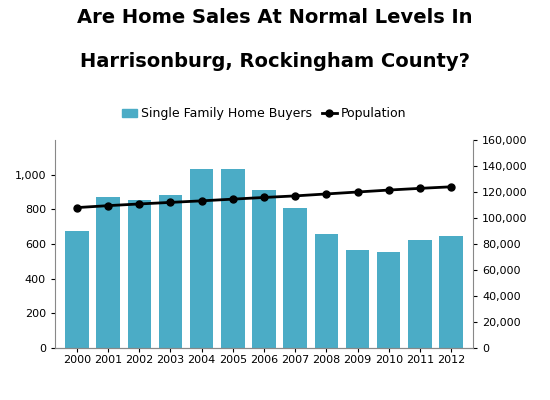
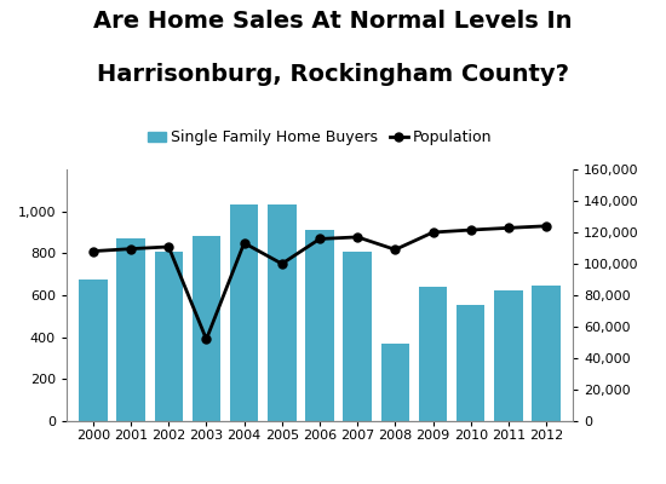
Single Family Home Buyers/2002: 860 -> 810
Population/2003: 112,000 -> 52,000
Population/2005: 114,000 -> 100,000
Single Family Home Buyers/2008: 660 -> 370
Population/2008: 118,000 -> 109,000
Single Family Home Buyers/2009: 560 -> 640
